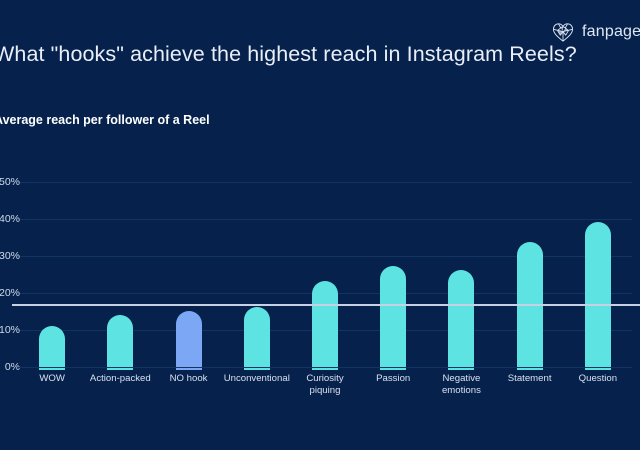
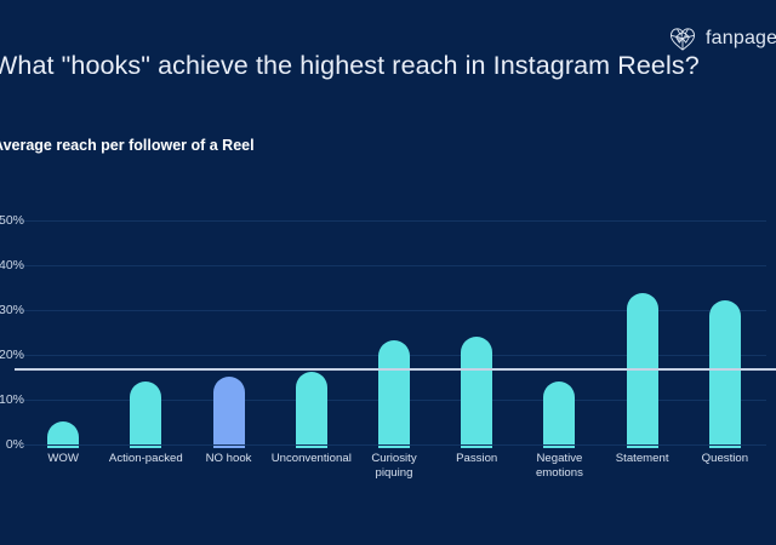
WOW: 12% -> 6%
Passion: 28% -> 25%
Negative emotions: 27% -> 15%
Question: 40% -> 33%
